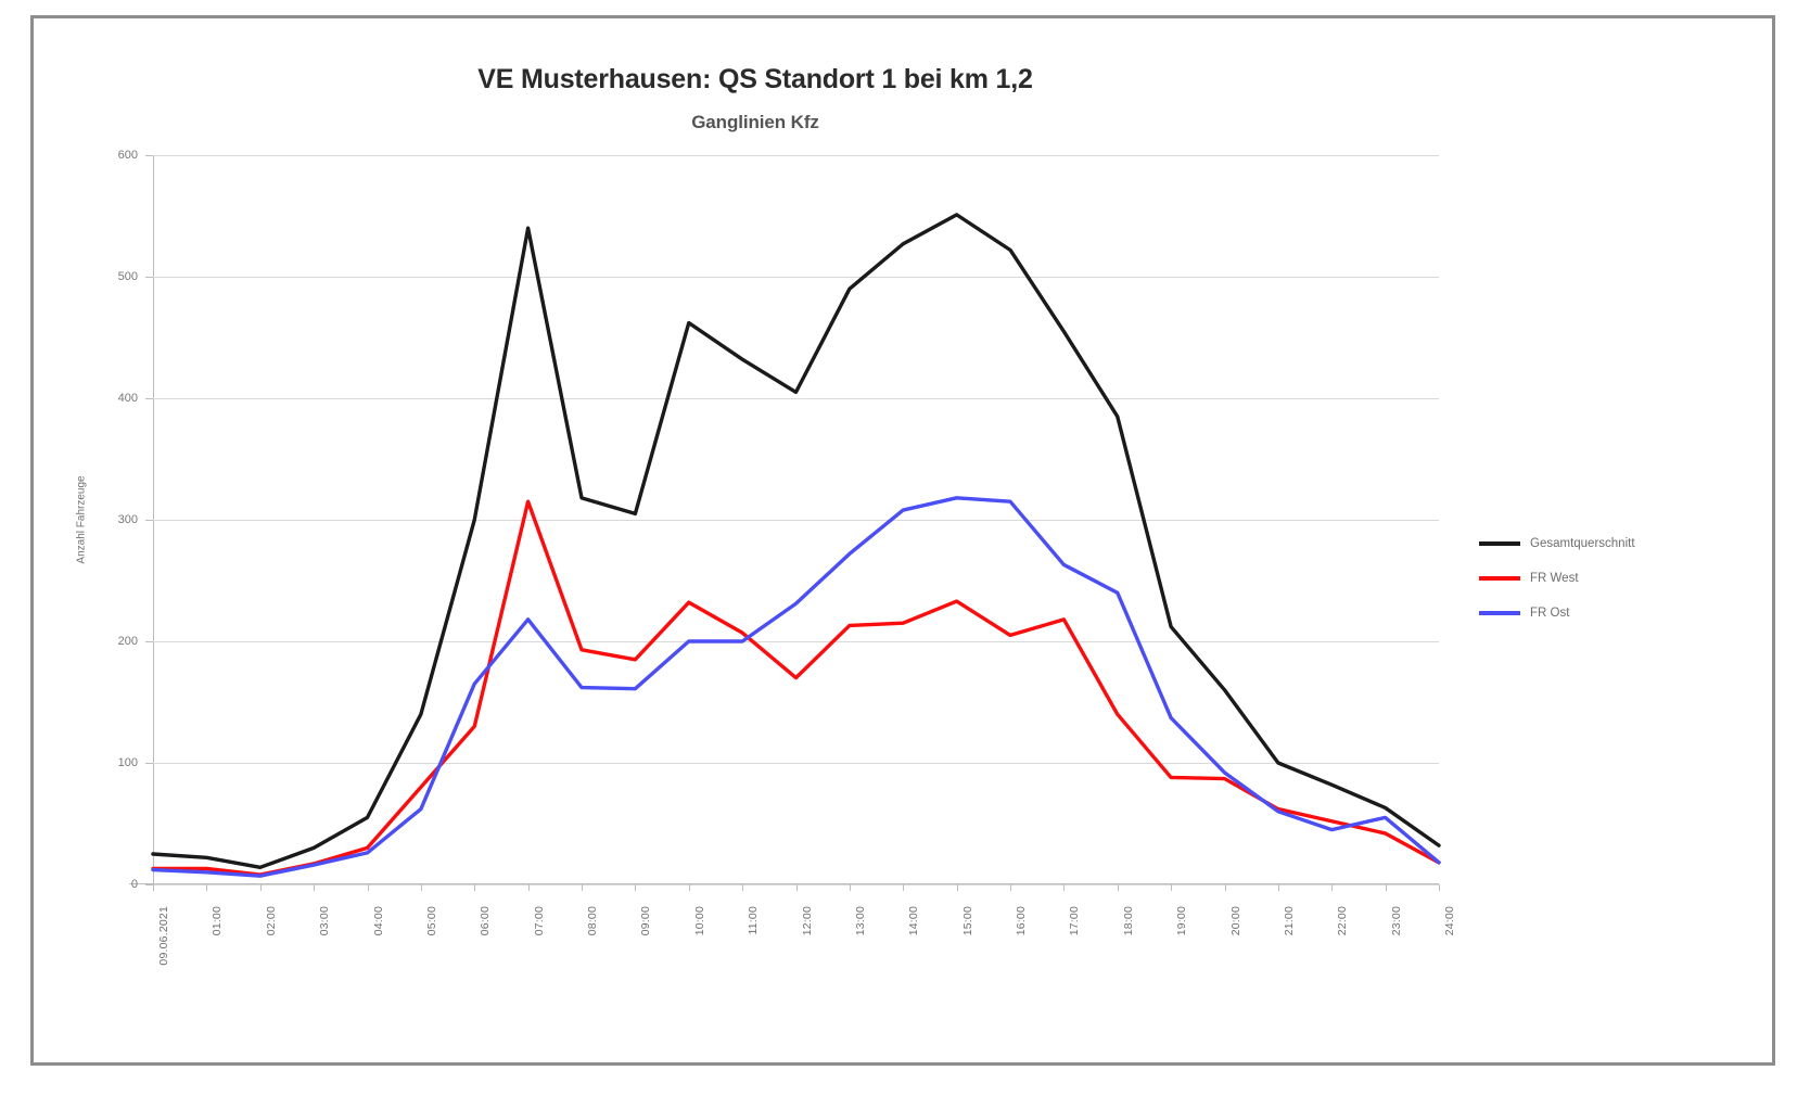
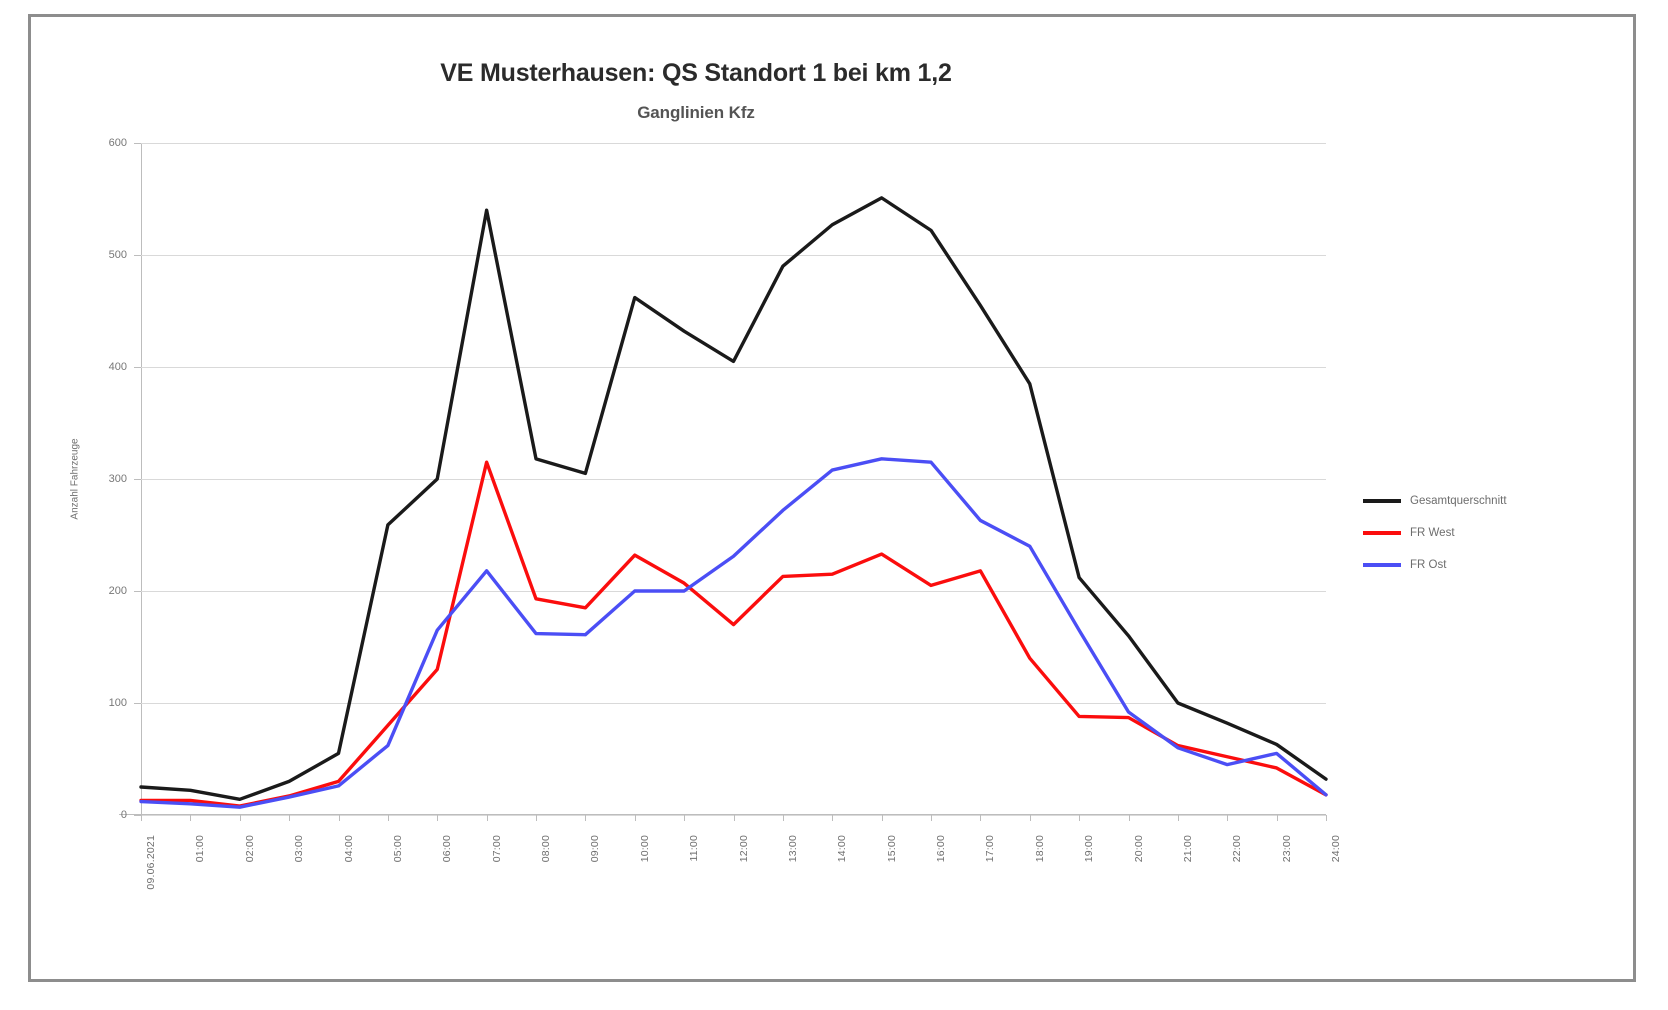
Gesamtquerschnitt/05:00: 140 -> 259
FR Ost/19:00: 137 -> 165
